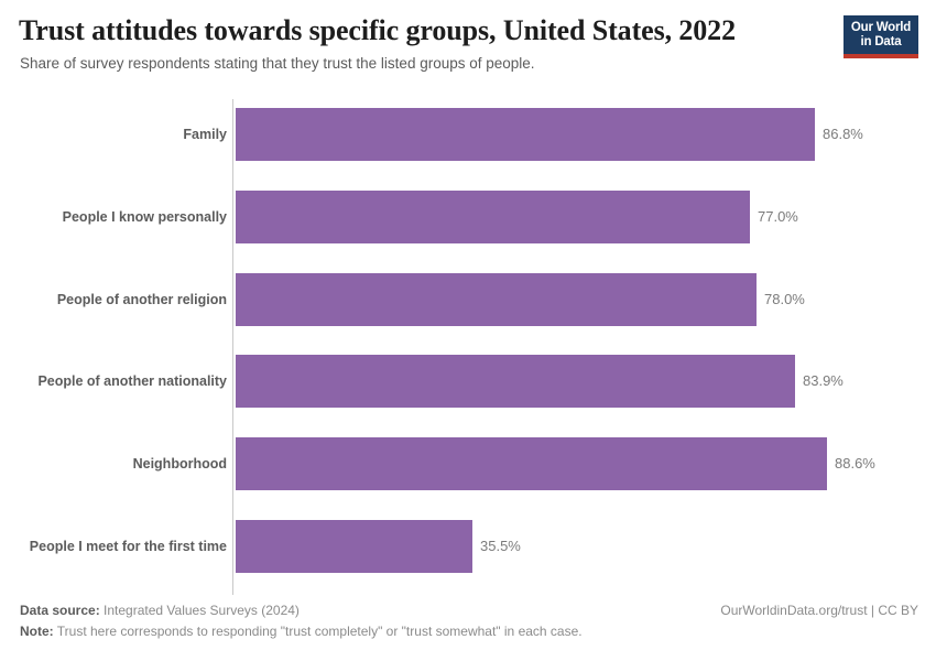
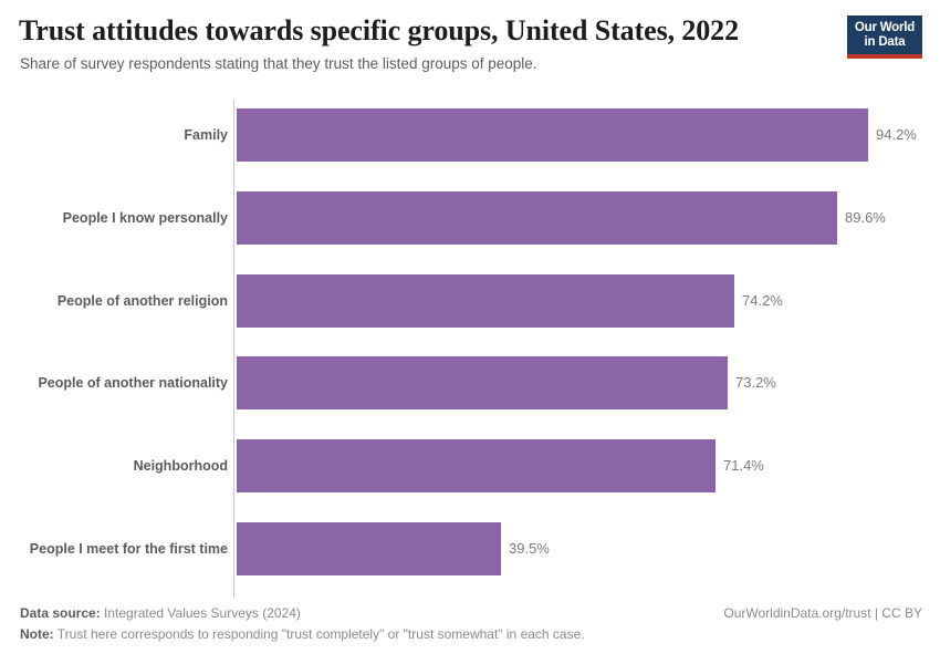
Family: 86.8% -> 94.2%
People I know personally: 77.0% -> 89.6%
People of another religion: 78.0% -> 74.2%
People of another nationality: 83.9% -> 73.2%
Neighborhood: 88.6% -> 71.4%
People I meet for the first time: 35.5% -> 39.5%
